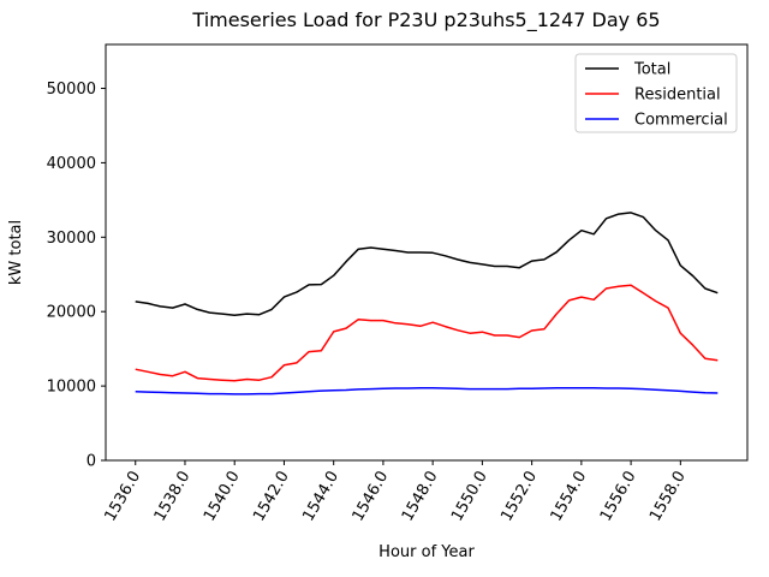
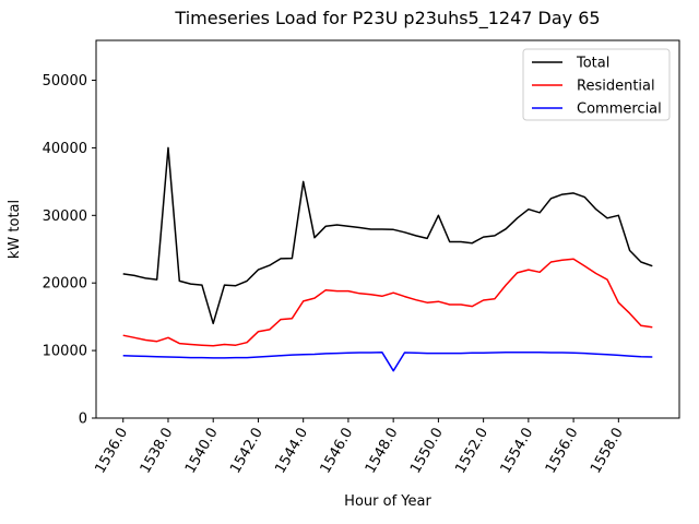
Total/1538.0: 21000 -> 40000
Total/1540.0: 20000 -> 14000
Total/1544.0: 25000 -> 35000
Commercial/1548.0: 10000 -> 7000
Total/1550.0: 26000 -> 30000
Total/1558.0: 26000 -> 30000
